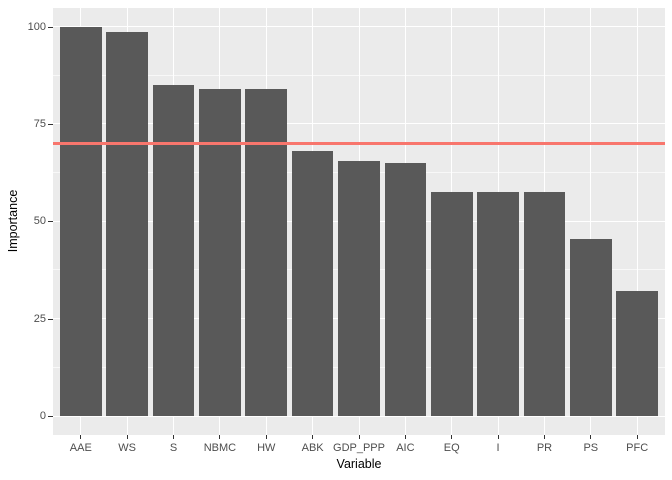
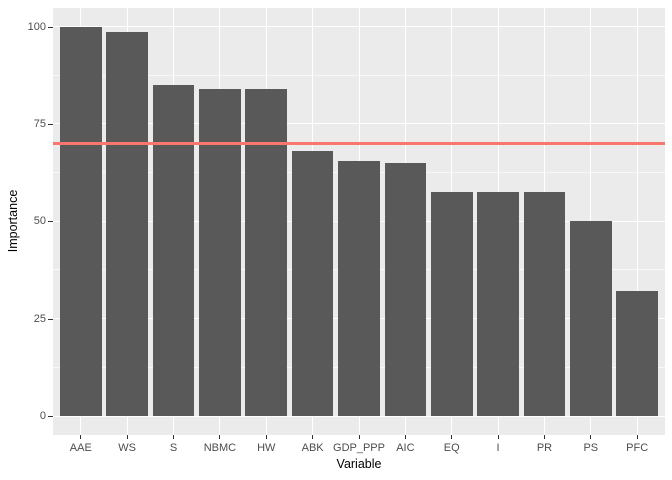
PS: 46 -> 50
